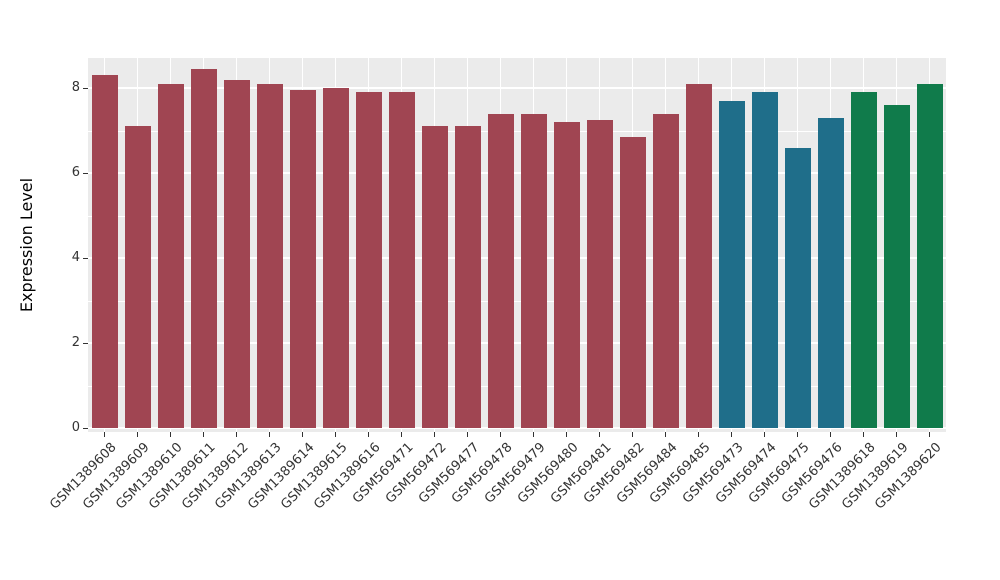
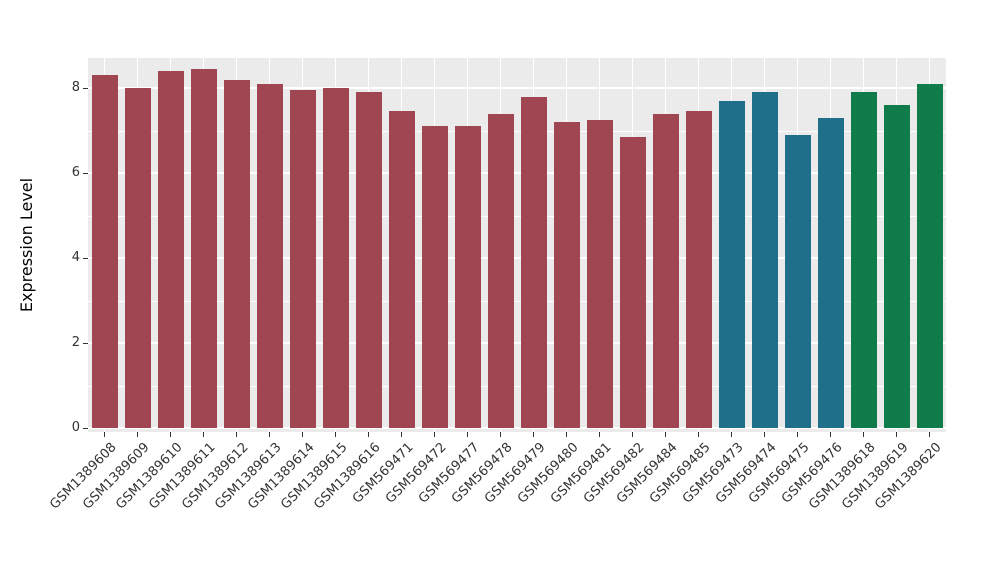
GSM1389609: 7.1 -> 8.0
GSM1389610: 8.1 -> 8.4
GSM569471: 7.9 -> 7.5
GSM569479: 7.4 -> 7.8
GSM569485: 8.1 -> 7.5
GSM569475: 6.6 -> 6.9
